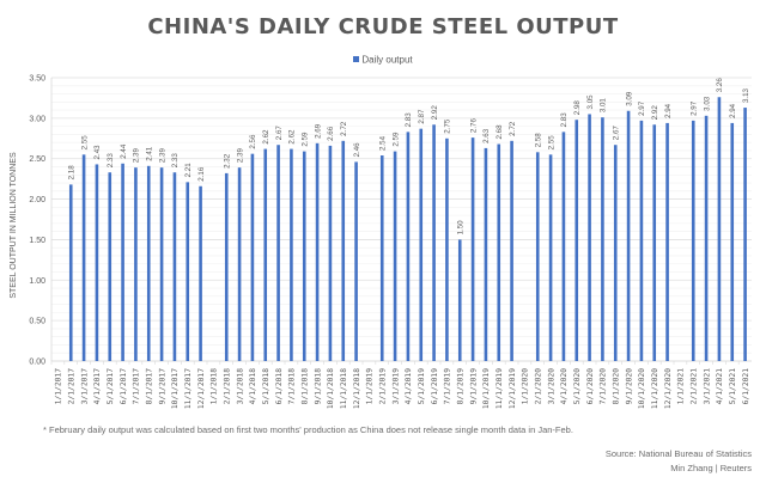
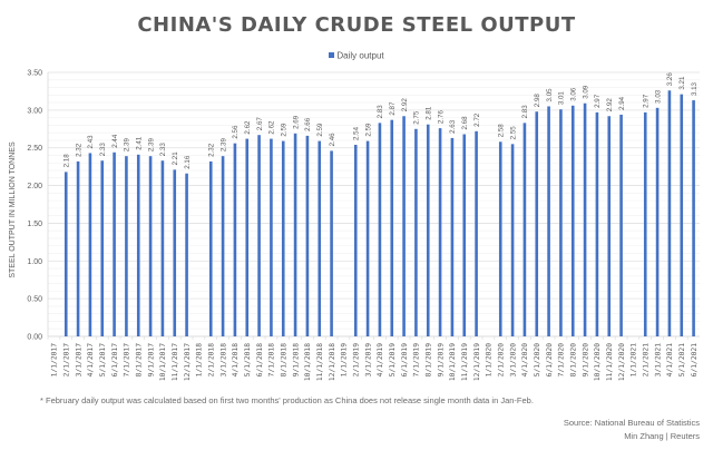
3/1/2017: 2.55 -> 2.32
11/1/2018: 2.72 -> 2.59
8/1/2019: 1.50 -> 2.81
8/1/2020: 2.67 -> 3.06
5/1/2021: 2.94 -> 3.21
